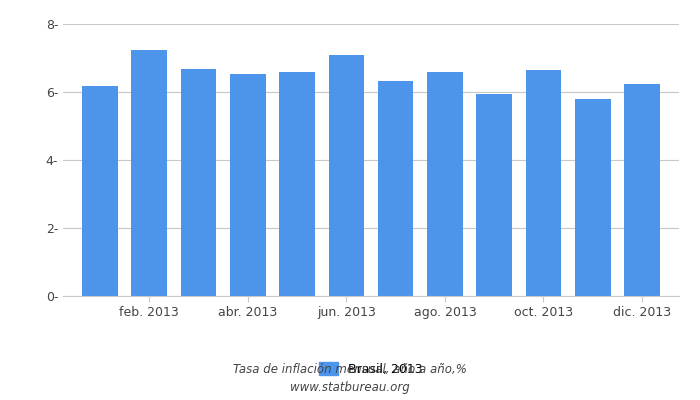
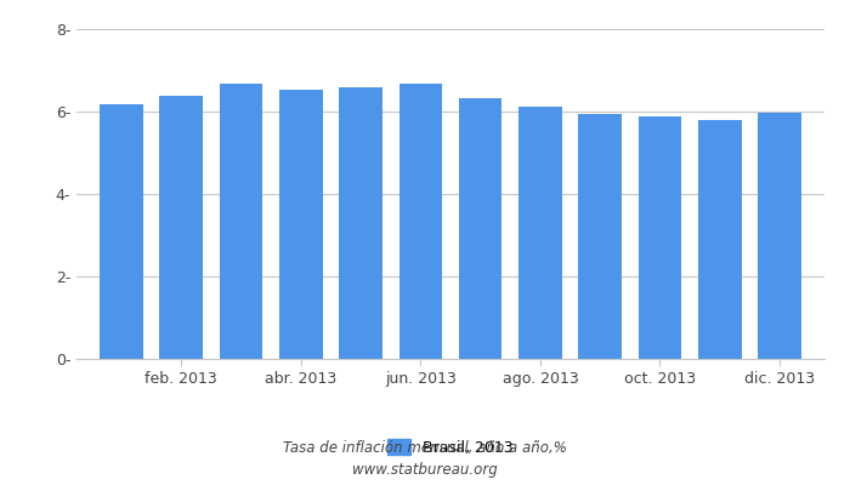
feb. 2013: 7.25- -> 6.37-
jun. 2013: 7.10- -> 6.69-
ago. 2013: 6.60- -> 6.11-
oct. 2013: 6.65- -> 5.89-
dic. 2013: 6.25- -> 5.97-
